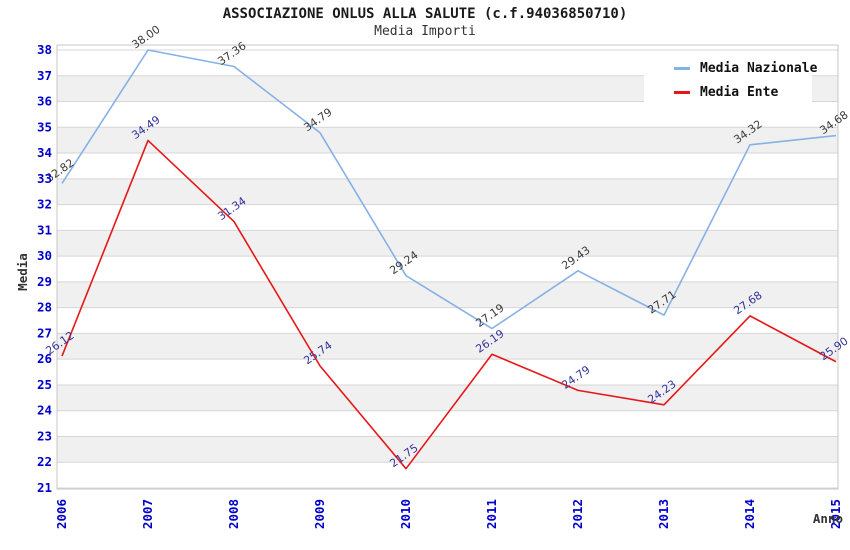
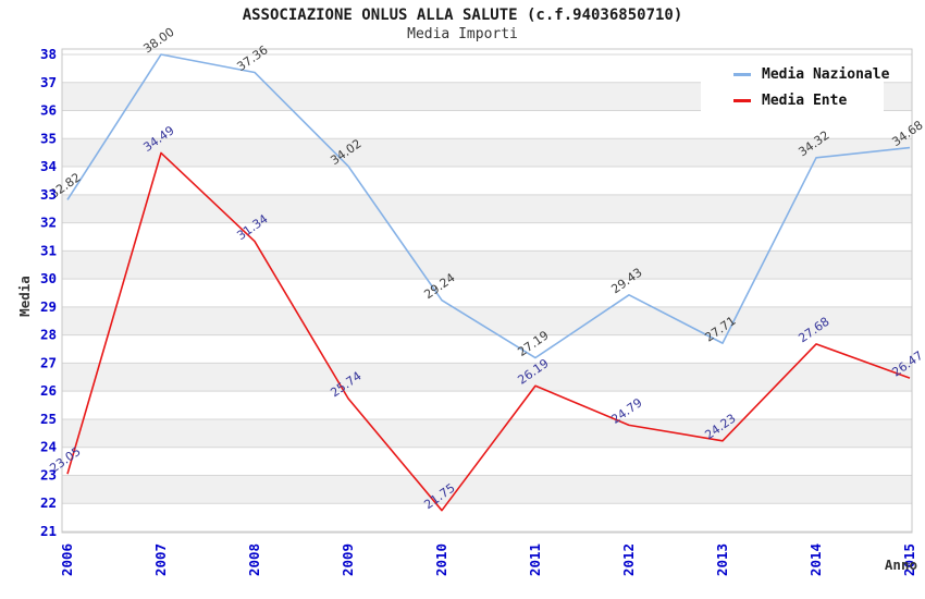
Media Ente/2006: 26.12 -> 23.05
Media Nazionale/2009: 34.79 -> 34.02
Media Ente/2015: 25.90 -> 26.47
